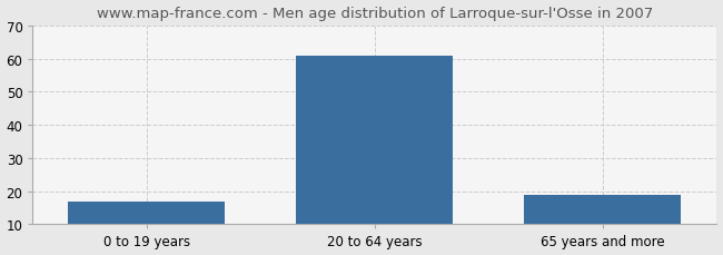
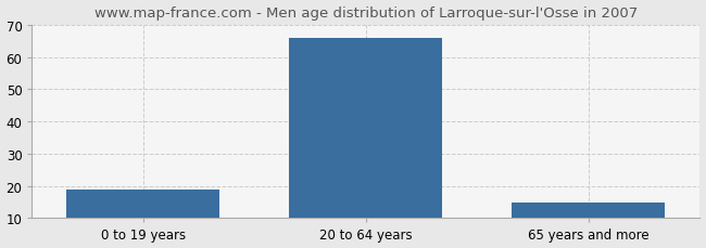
0 to 19 years: 17 -> 19
20 to 64 years: 61 -> 66
65 years and more: 19 -> 15
